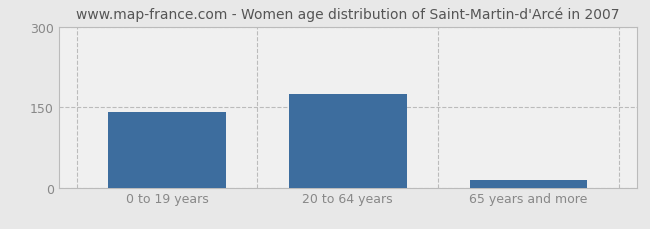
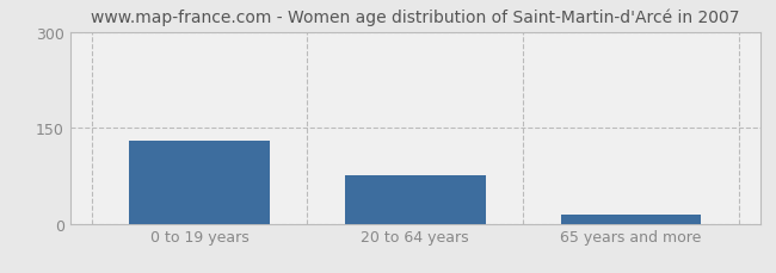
0 to 19 years: 140 -> 130
20 to 64 years: 175 -> 76
